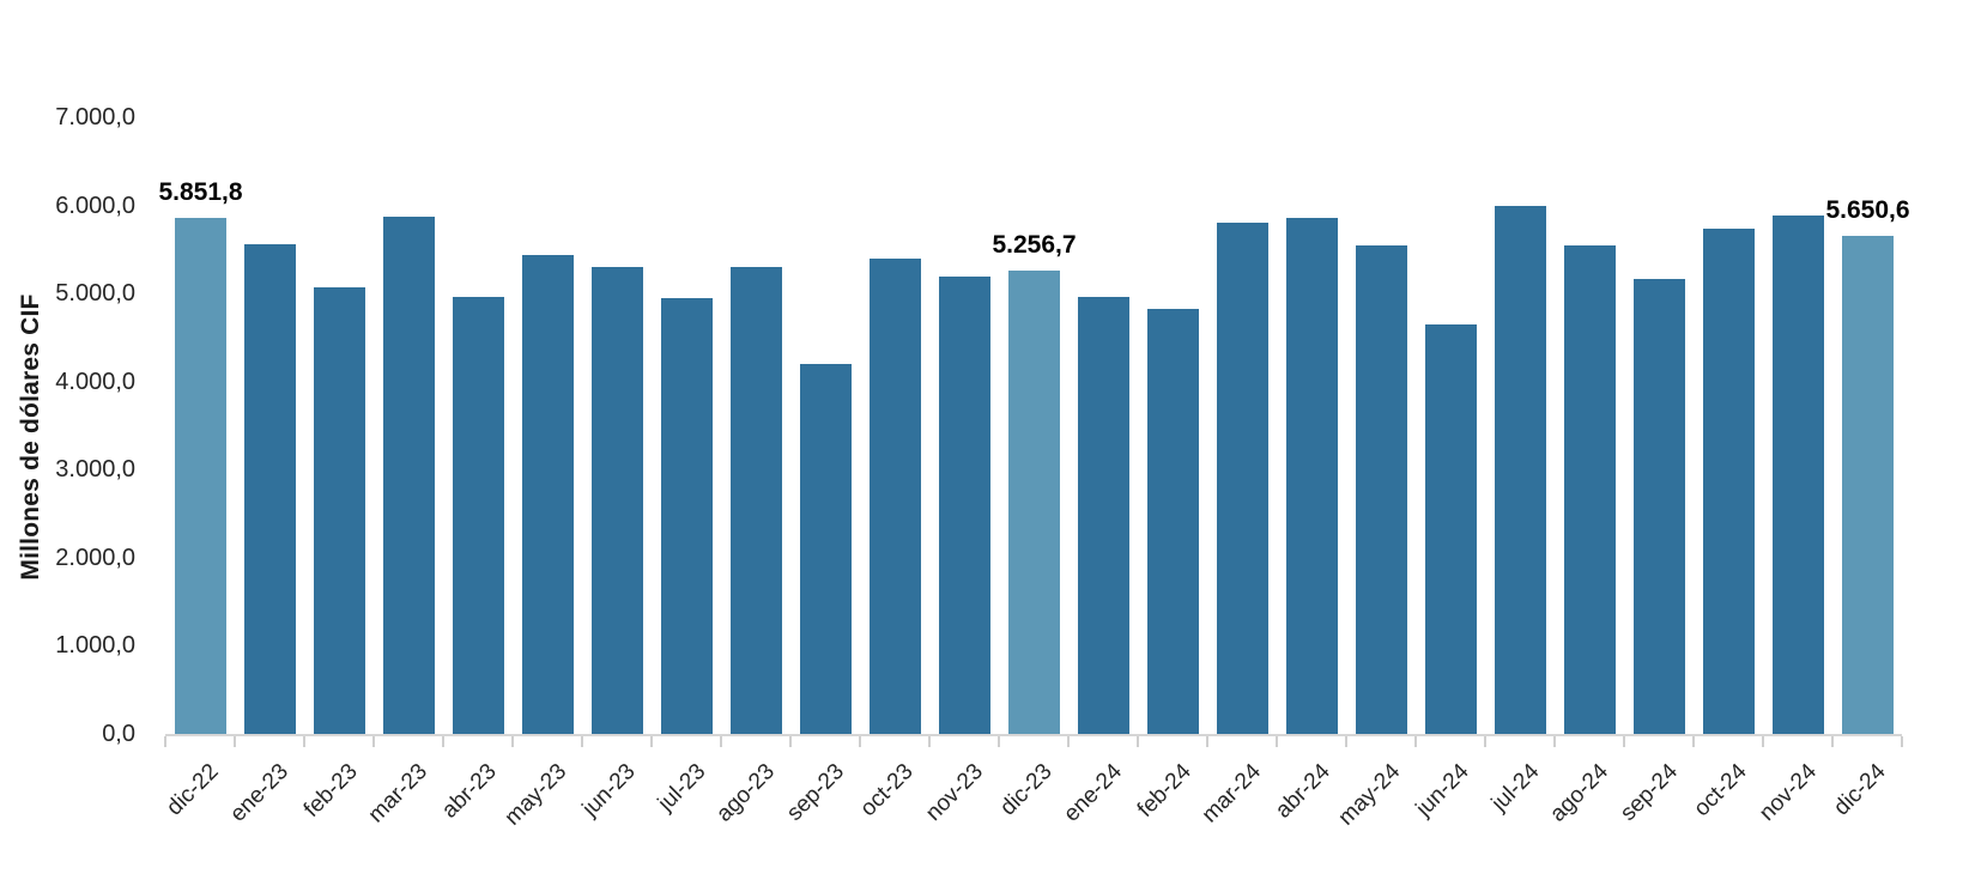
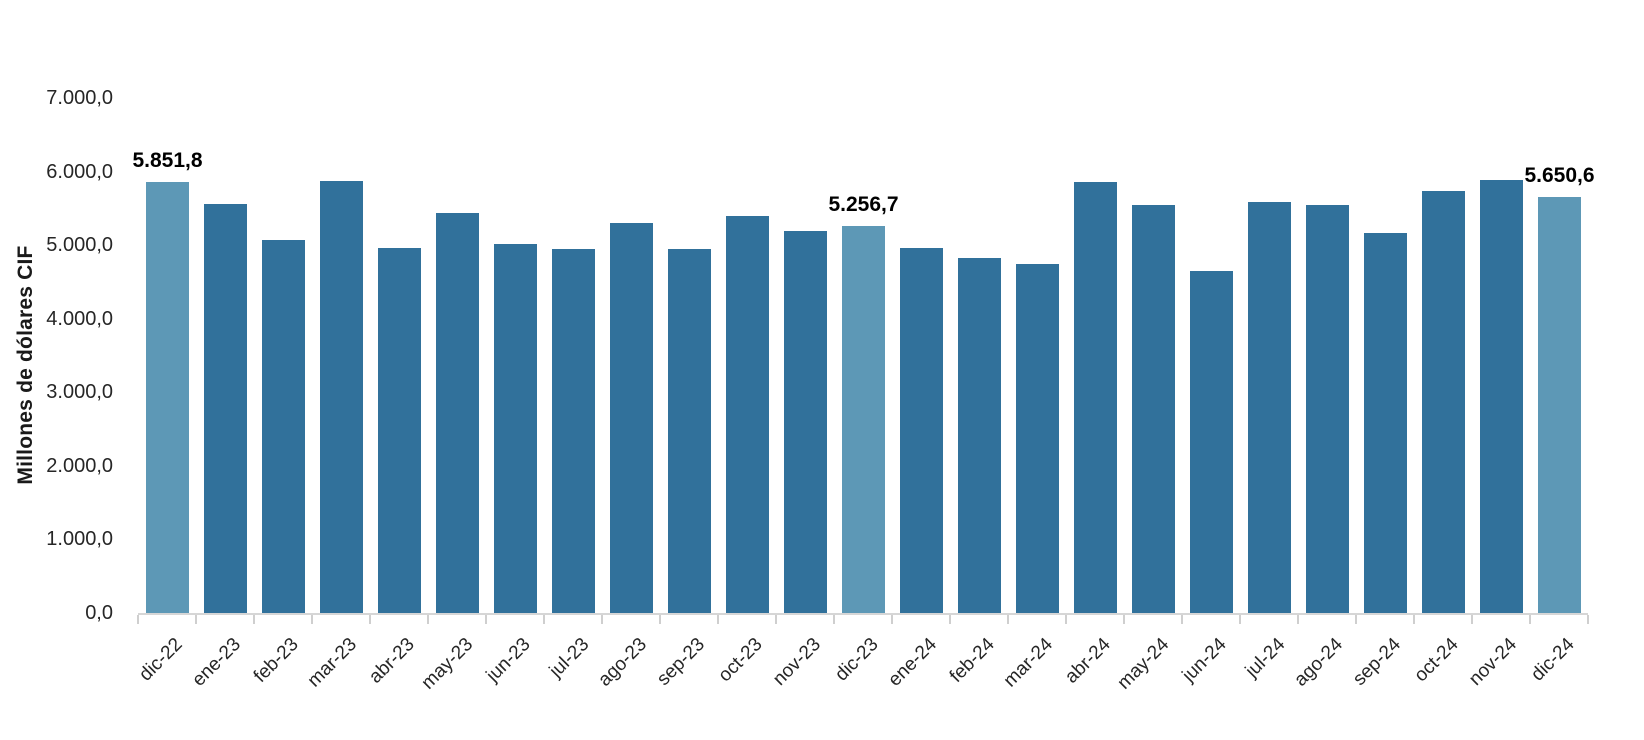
jun-23: 5300 -> 5000
sep-23: 4200 -> 4900
mar-24: 5800 -> 4700
jul-24: 6000 -> 5600
